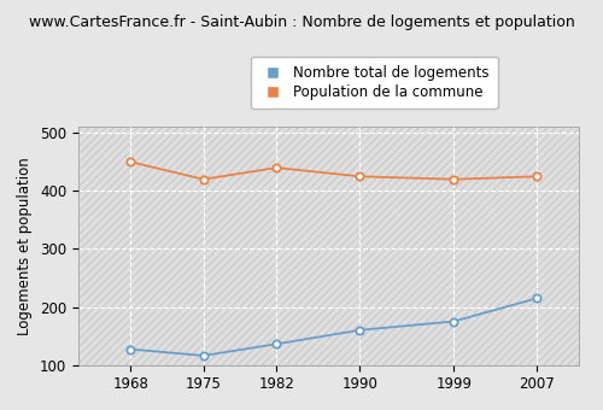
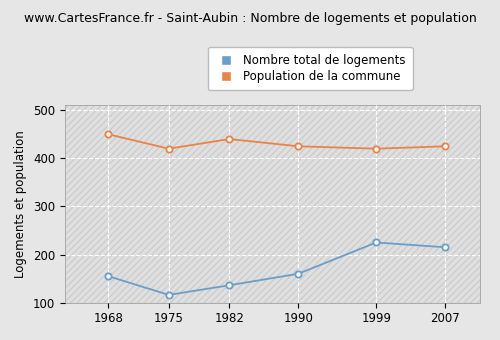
Nombre total de logements/1968: 127 -> 155
Nombre total de logements/1999: 175 -> 225
